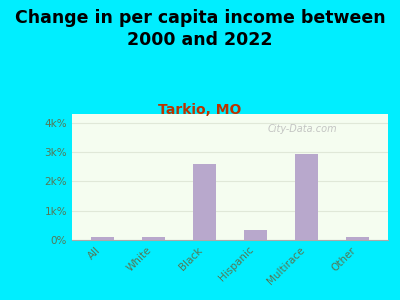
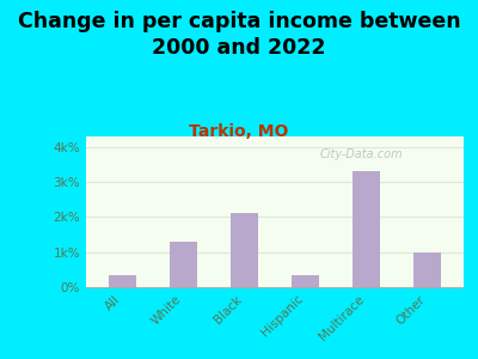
All: 0.10k% -> 0.35k%
White: 0.10k% -> 1.30k%
Black: 2.60k% -> 2.10k%
Multirace: 2.95k% -> 3.30k%
Other: 0.10k% -> 1.00k%
